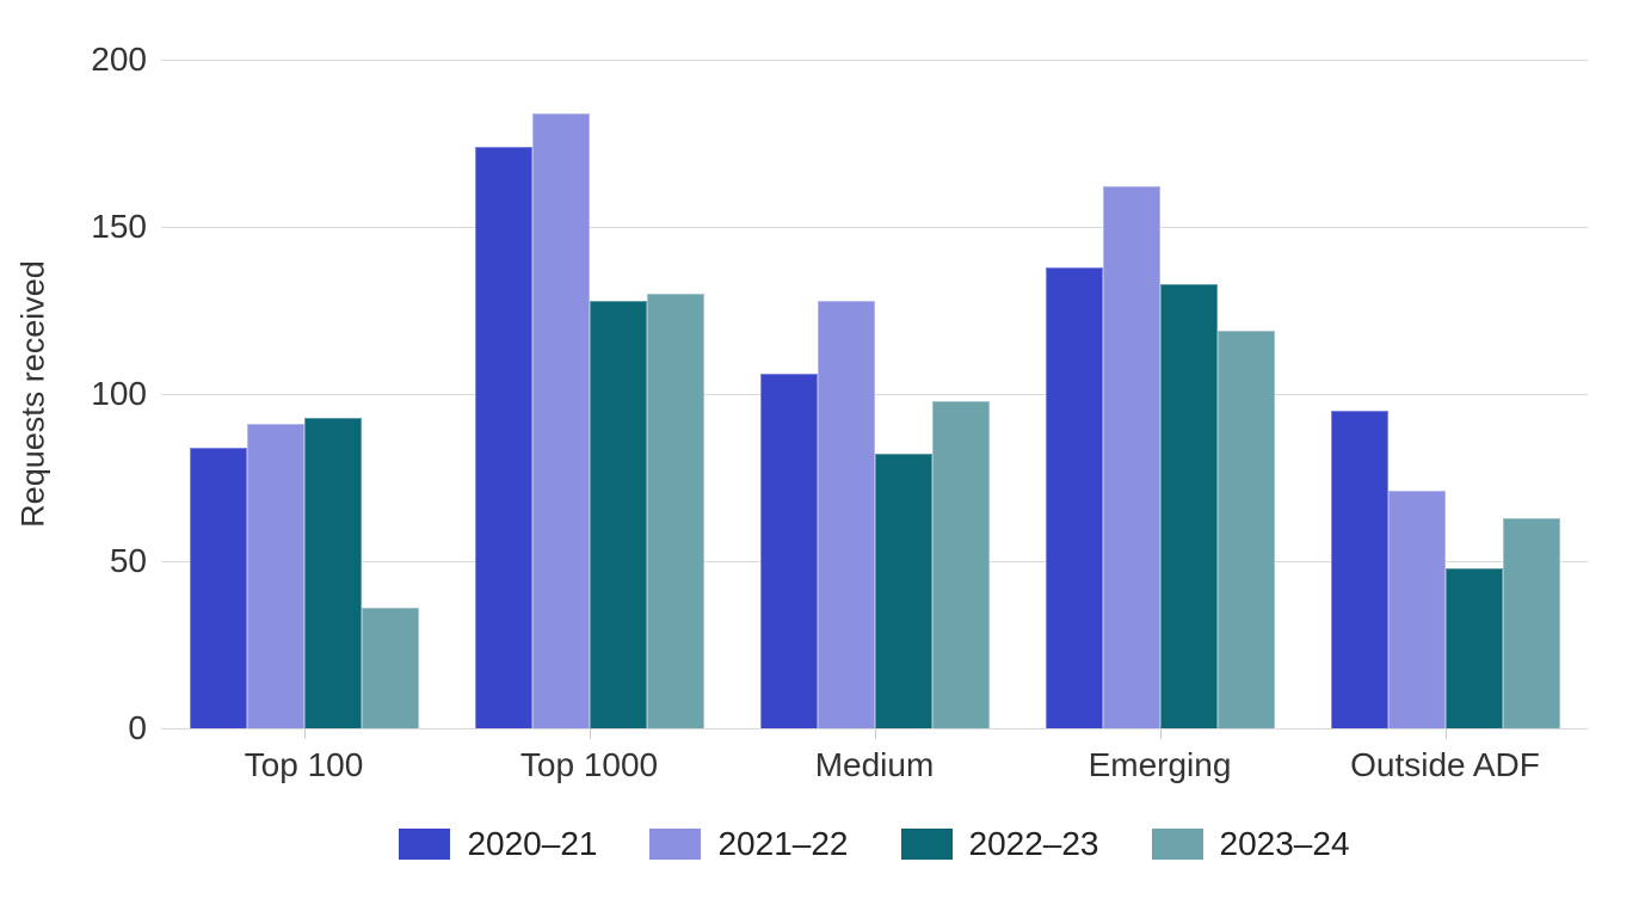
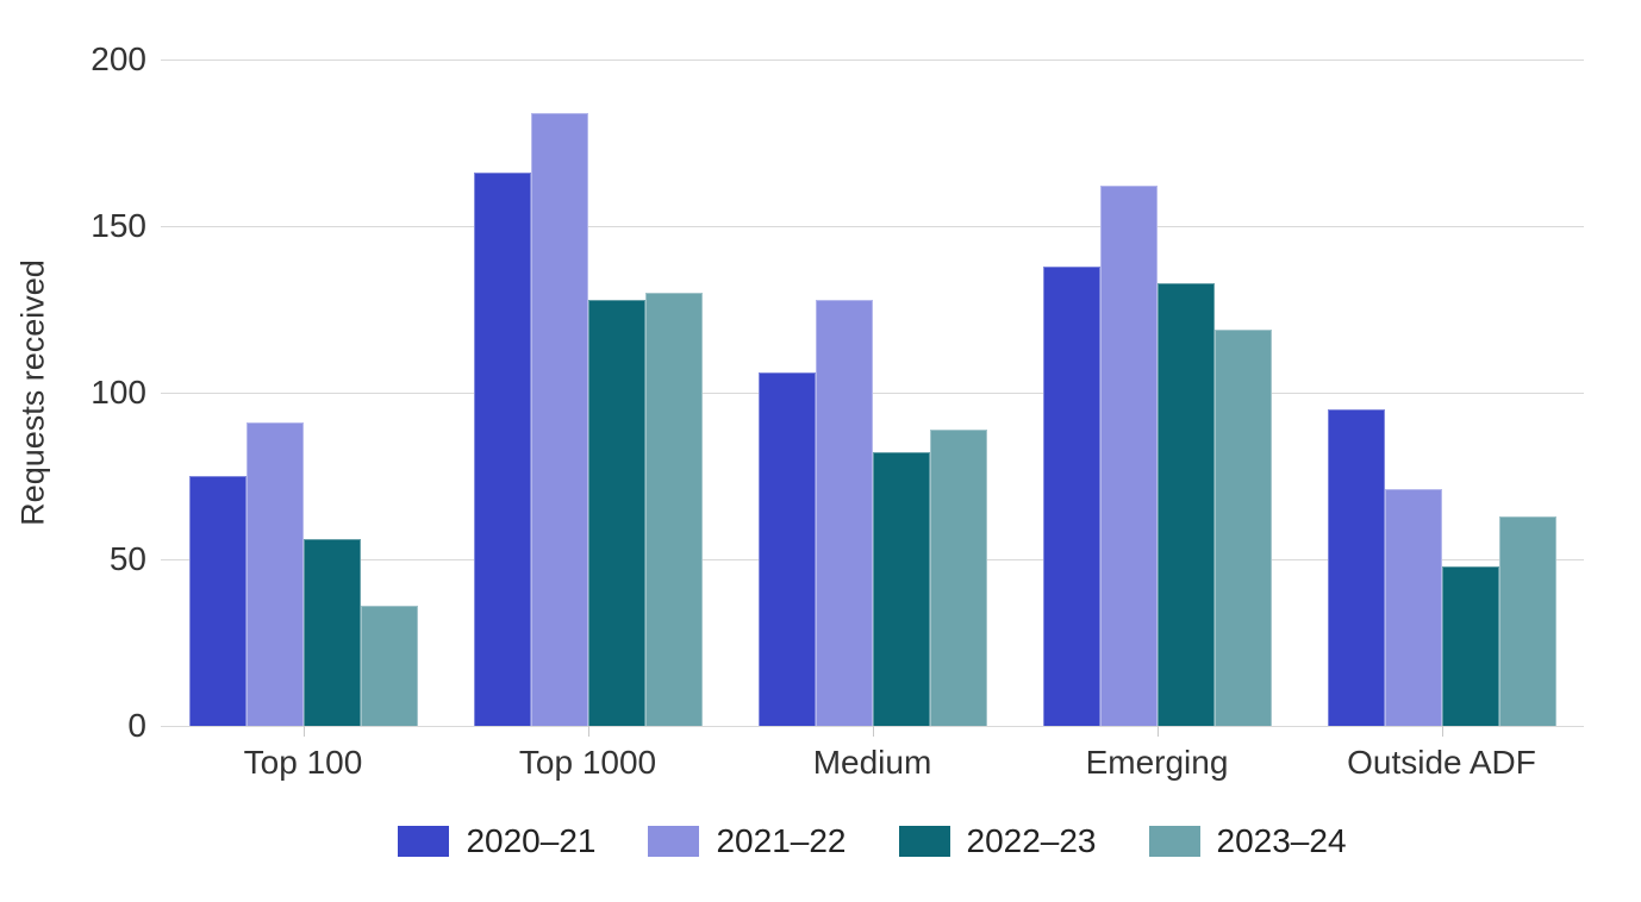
2020–21/Top 100: 84 -> 75
2022–23/Top 100: 93 -> 56
2020–21/Top 1000: 174 -> 166
2023–24/Medium: 98 -> 89
